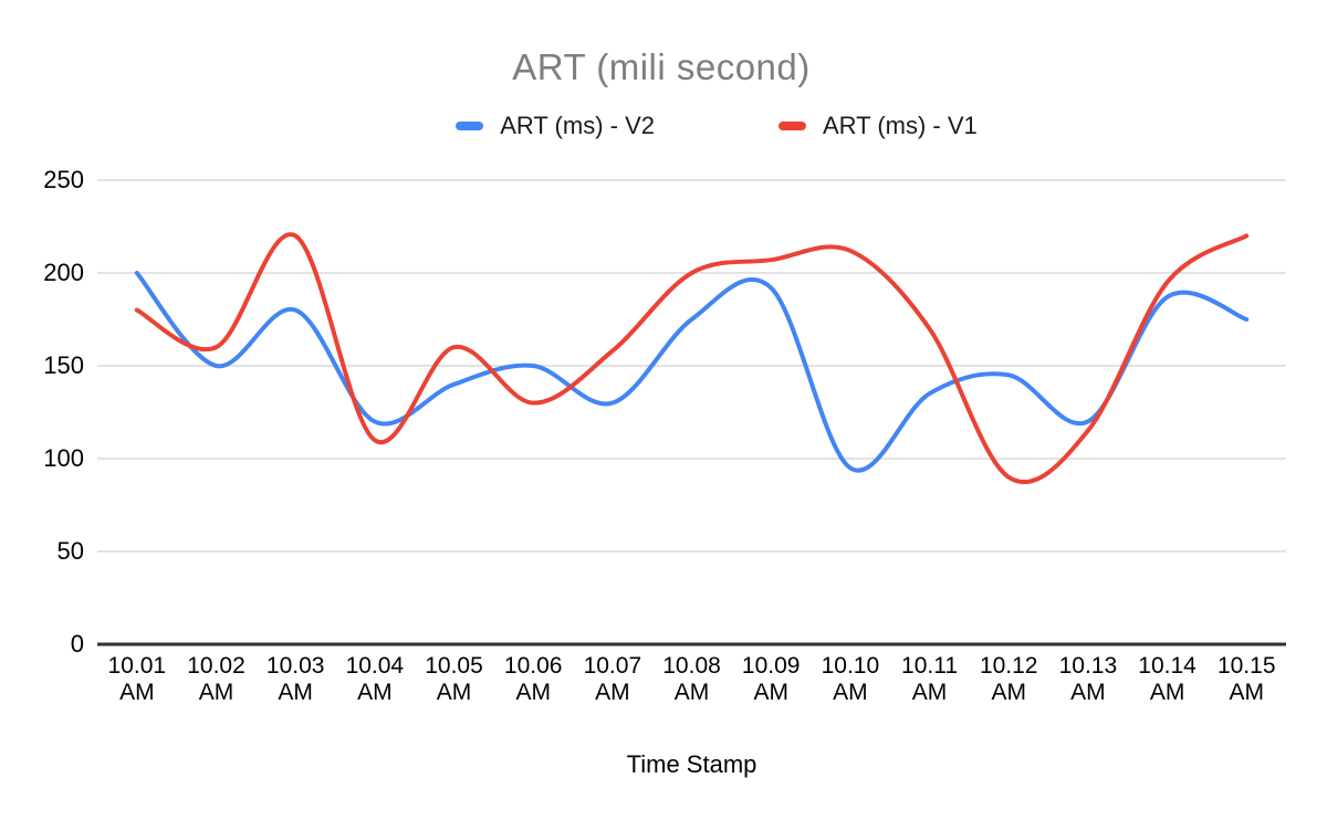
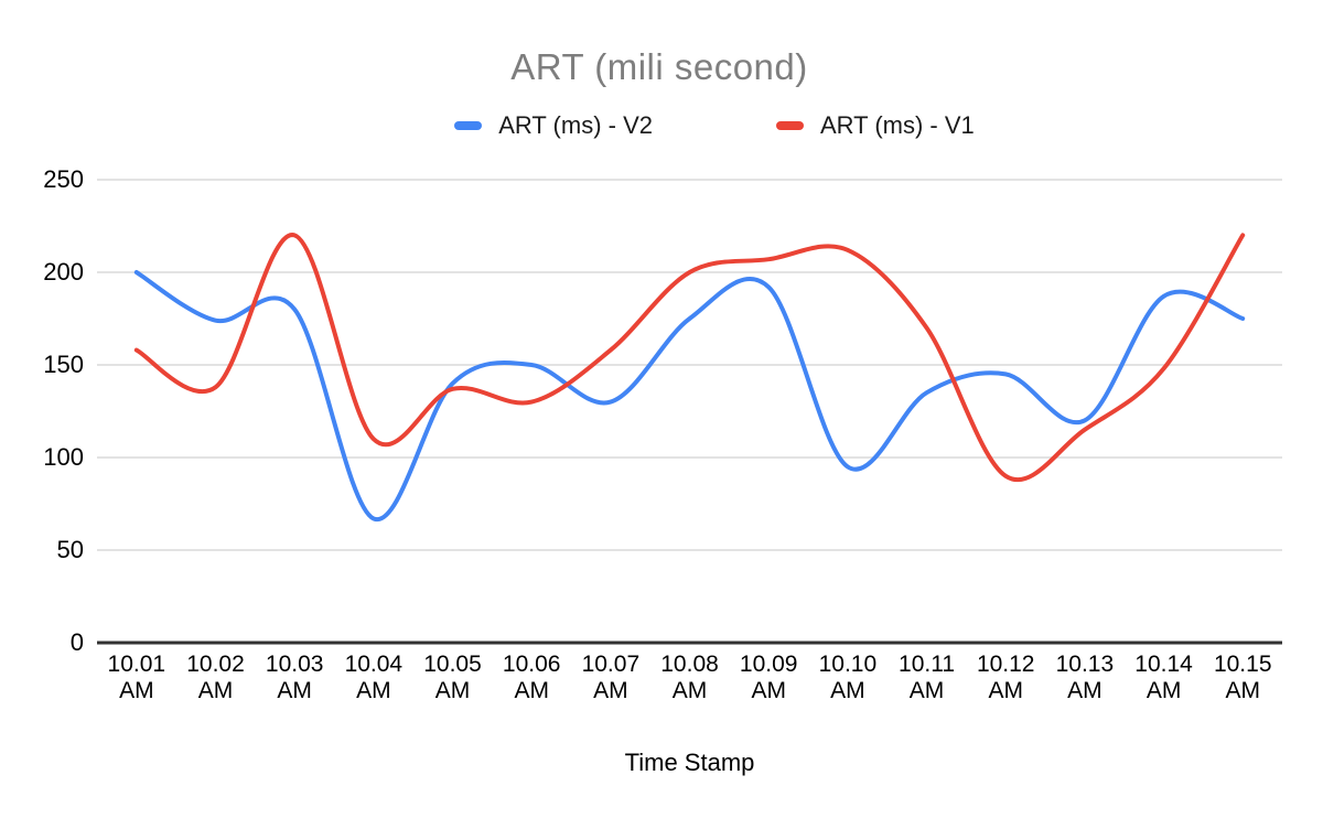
ART (ms) - V1/10.01 AM: 180 -> 158
ART (ms) - V2/10.02 AM: 150 -> 174
ART (ms) - V1/10.02 AM: 160 -> 138
ART (ms) - V2/10.04 AM: 120 -> 67
ART (ms) - V1/10.05 AM: 160 -> 137
ART (ms) - V1/10.14 AM: 195 -> 148
